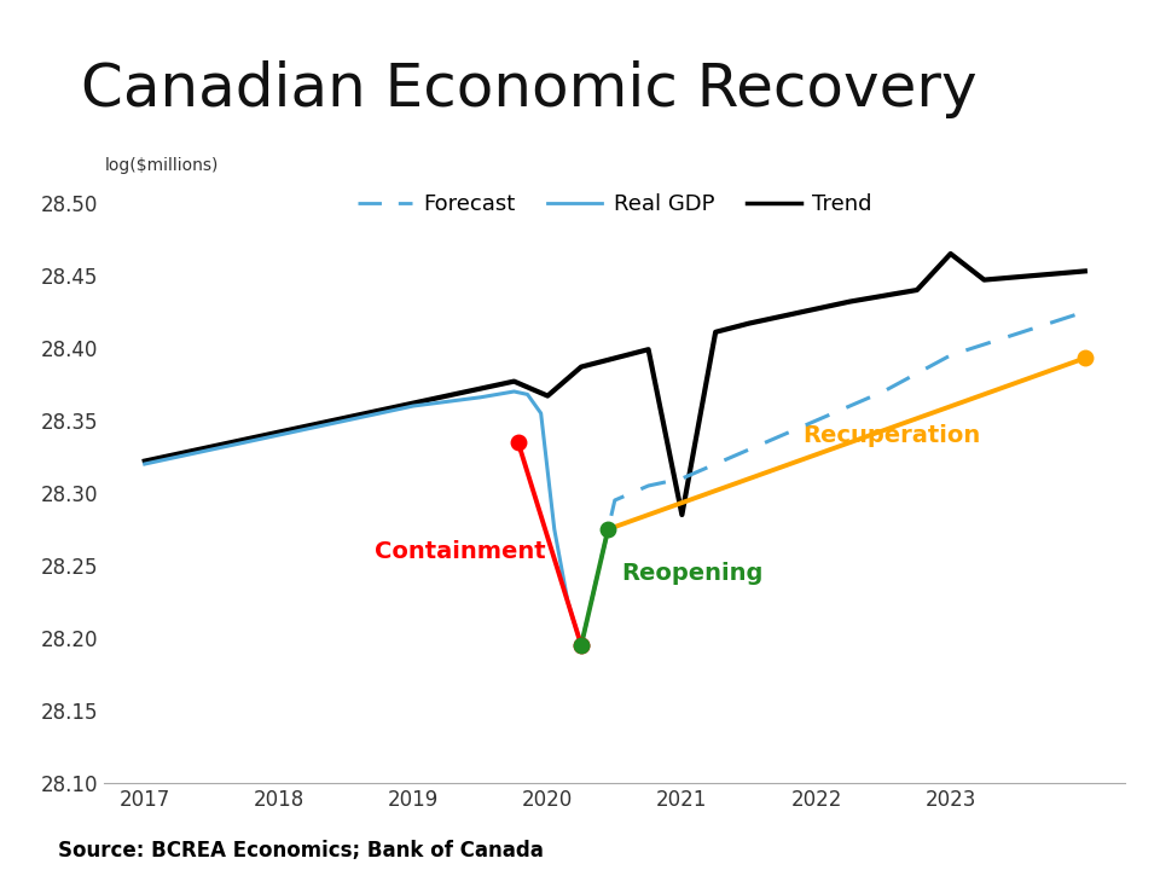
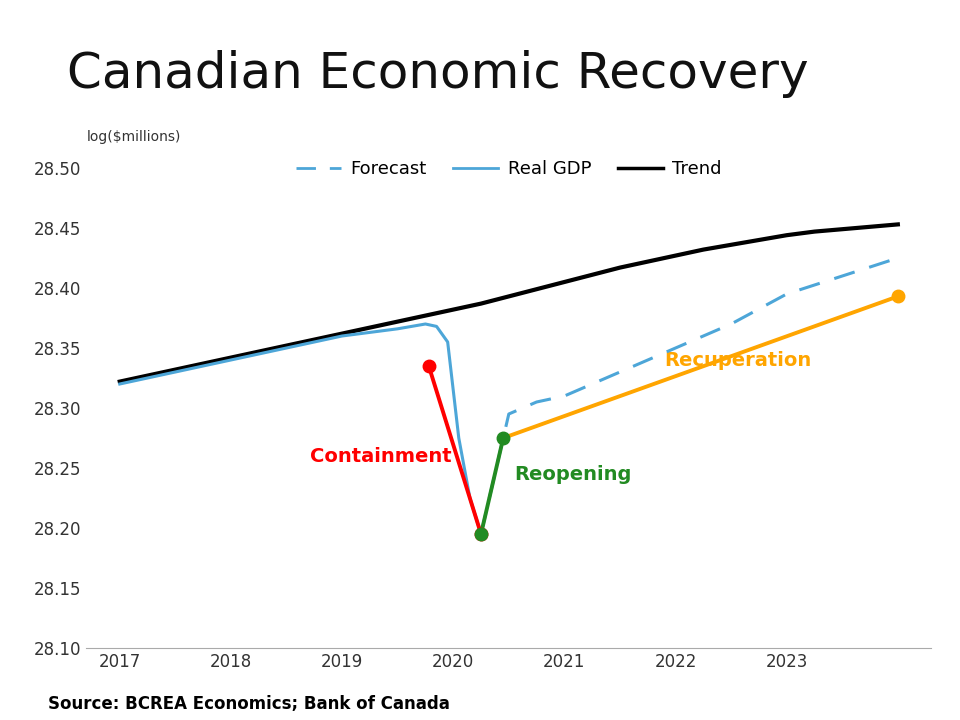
Trend/2020: 28.367 -> 28.382
Trend/2021: 28.285 -> 28.405
Trend/2023: 28.465 -> 28.444
